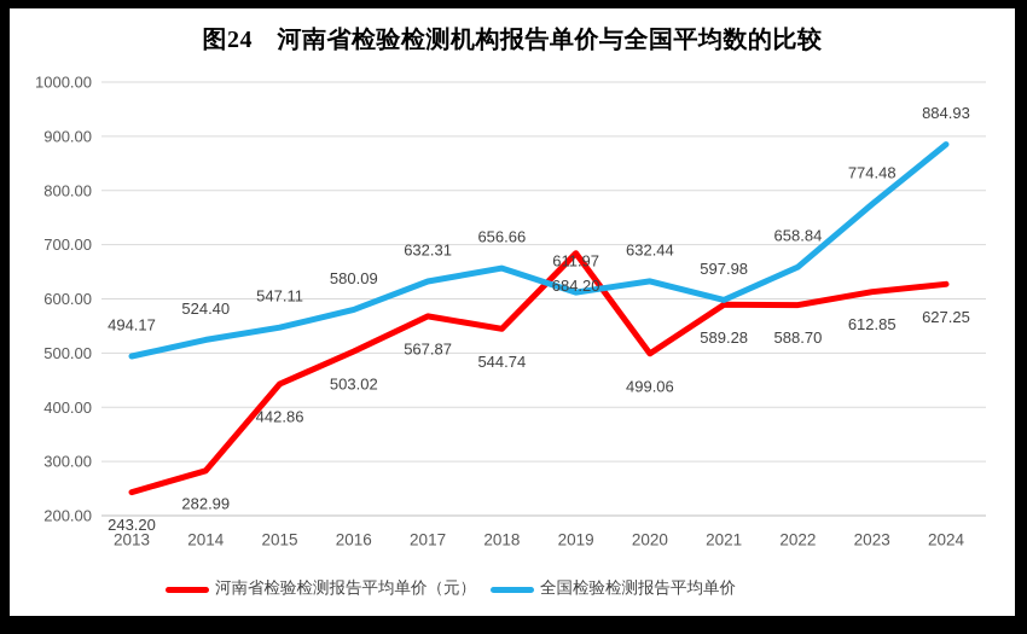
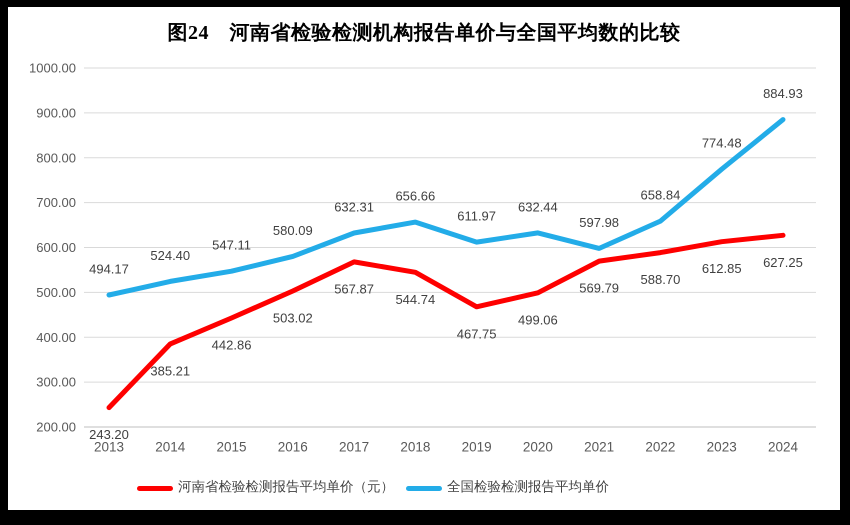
河南省检验检测报告平均单价（元）/2014: 282.99 -> 385.21
河南省检验检测报告平均单价（元）/2019: 684.20 -> 467.75
河南省检验检测报告平均单价（元）/2021: 589.28 -> 569.79
